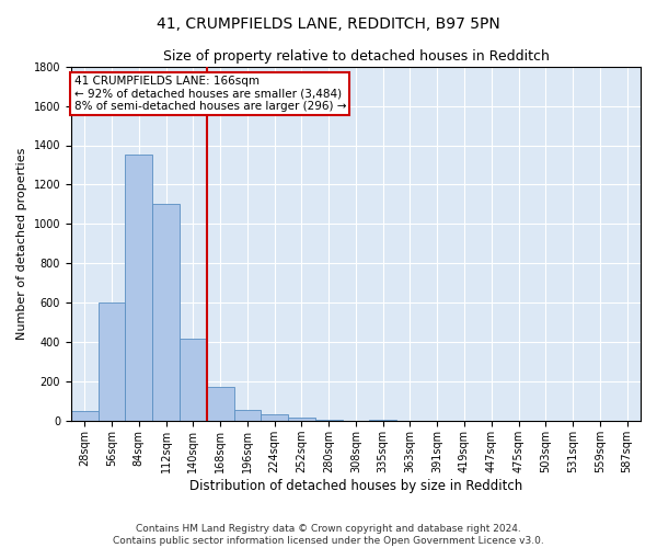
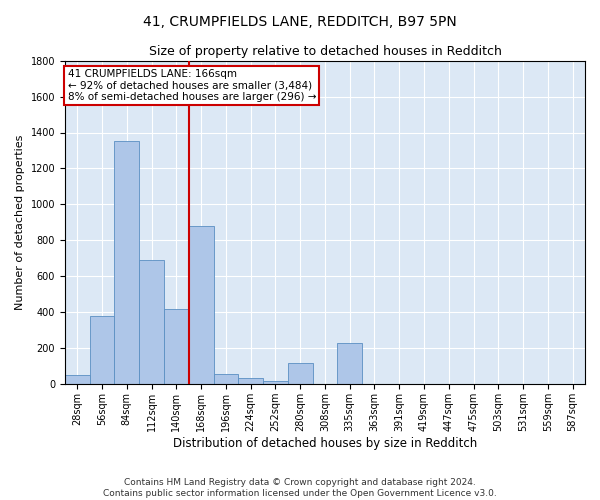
56sqm: 600 -> 380
112sqm: 1100 -> 690
168sqm: 180 -> 880
280sqm: 10 -> 120
335sqm: 10 -> 230
